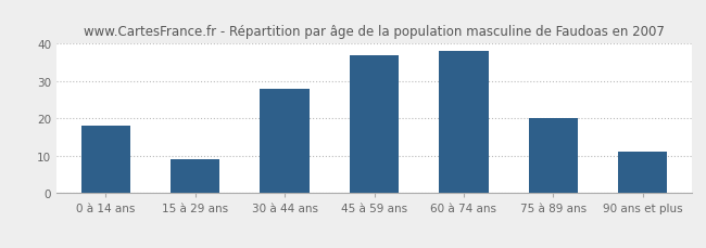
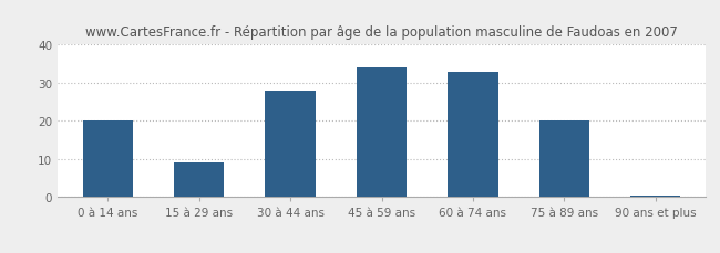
0 à 14 ans: 18.0 -> 20.0
45 à 59 ans: 37.0 -> 34.0
60 à 74 ans: 38.0 -> 33.0
90 ans et plus: 11.0 -> 0.5
